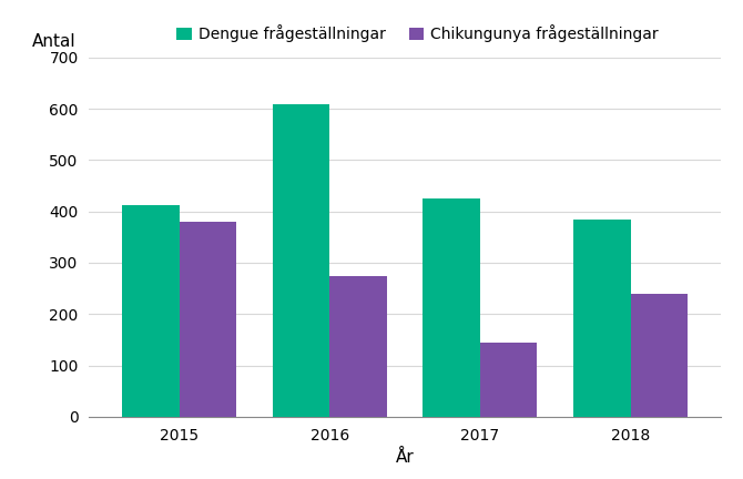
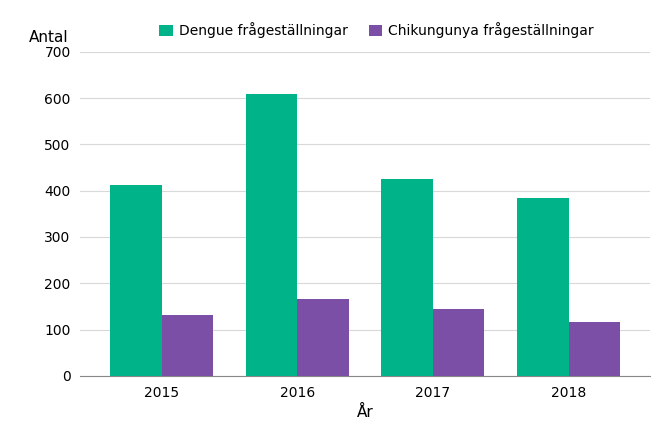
Chikungunya frågeställningar/2015: 380 -> 132
Chikungunya frågeställningar/2016: 275 -> 167
Chikungunya frågeställningar/2018: 240 -> 117
